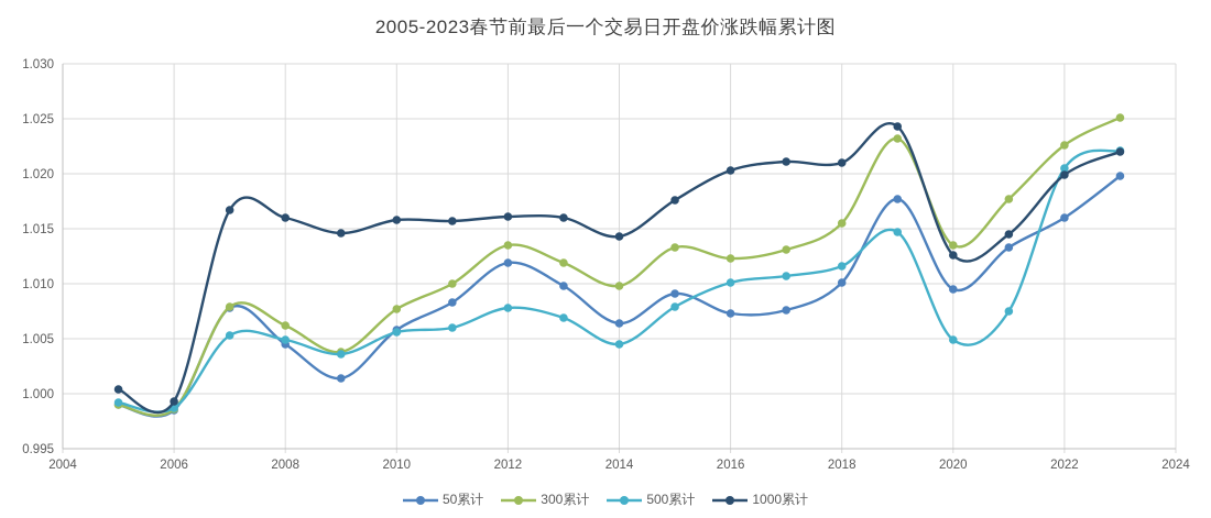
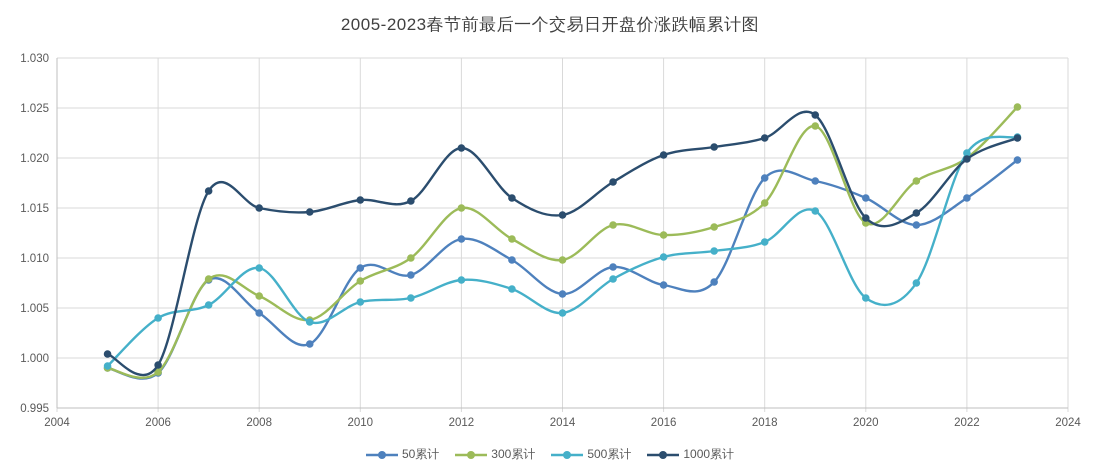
500累计/2006: 0.999 -> 1.004
500累计/2008: 1.005 -> 1.009
1000累计/2008: 1.016 -> 1.015
50累计/2010: 1.006 -> 1.009
300累计/2012: 1.014 -> 1.015
1000累计/2012: 1.016 -> 1.021
50累计/2018: 1.010 -> 1.018
1000累计/2018: 1.021 -> 1.022
50累计/2020: 1.010 -> 1.016
500累计/2020: 1.005 -> 1.006
1000累计/2020: 1.013 -> 1.014
300累计/2022: 1.023 -> 1.020
